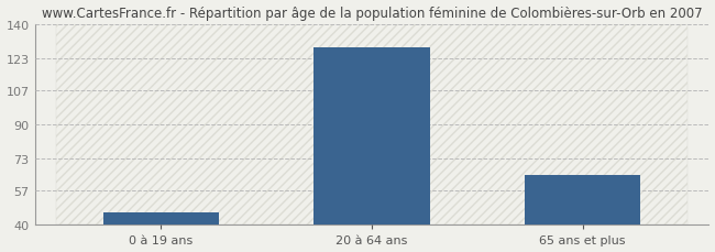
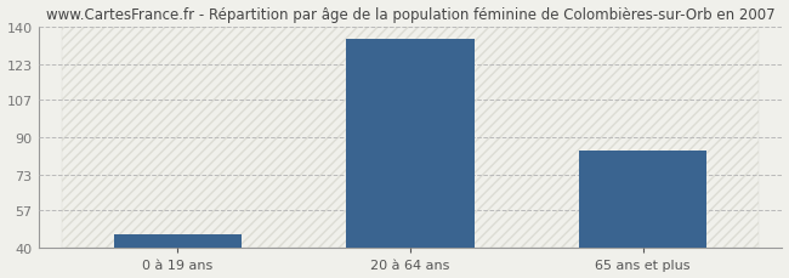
20 à 64 ans: 128 -> 134
65 ans et plus: 65 -> 84
